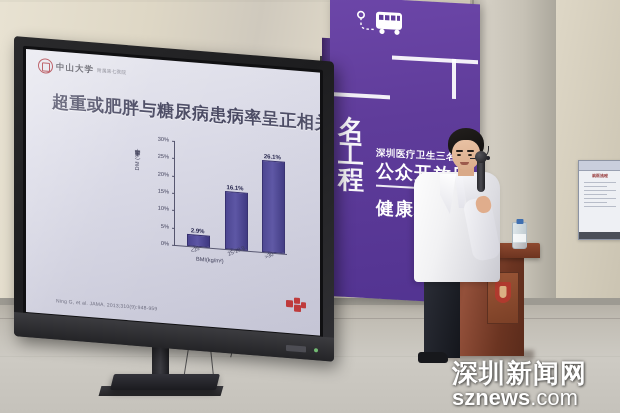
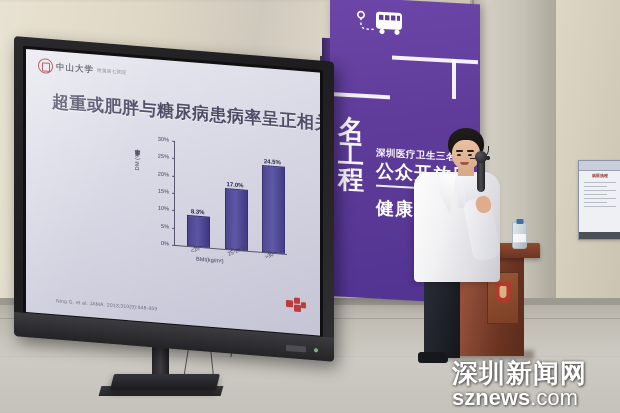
<25: 2.9% -> 8.3%
25-29.9: 16.1% -> 17.0%
>30: 26.1% -> 24.5%
